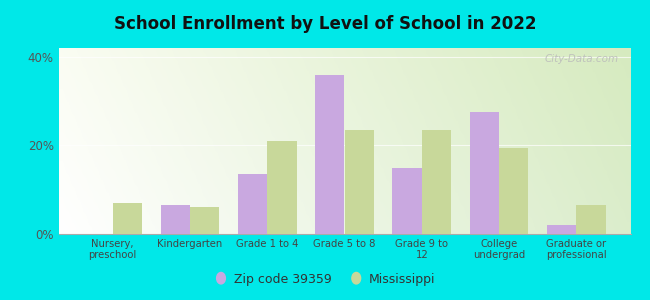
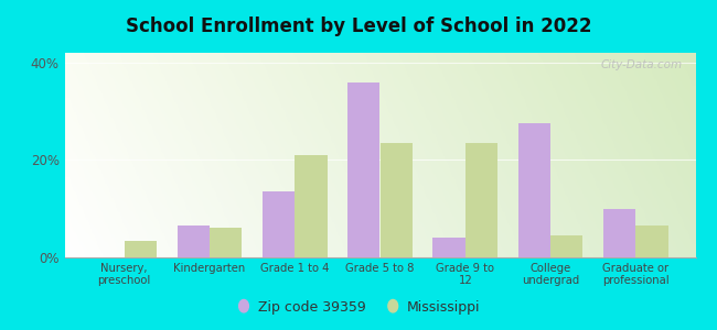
Mississippi/Nursery, preschool: 7.0% -> 3.5%
Zip code 39359/Grade 9 to 12: 15.0% -> 4.0%
Mississippi/College undergrad: 19.5% -> 4.5%
Zip code 39359/Graduate or professional: 2.0% -> 10.0%
